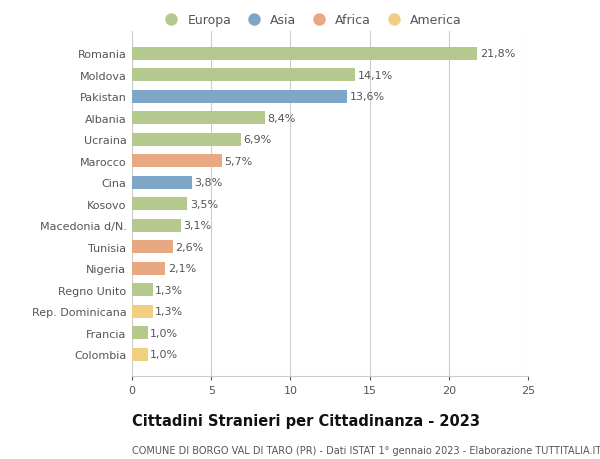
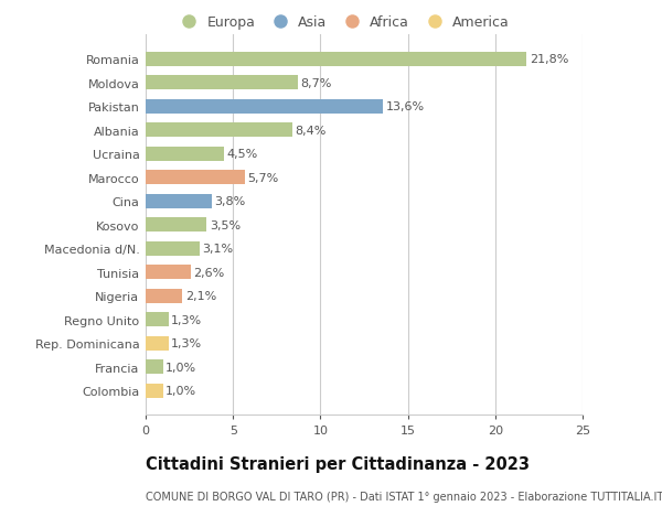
Moldova: 14,1% -> 8,7%
Ucraina: 6,9% -> 4,5%
